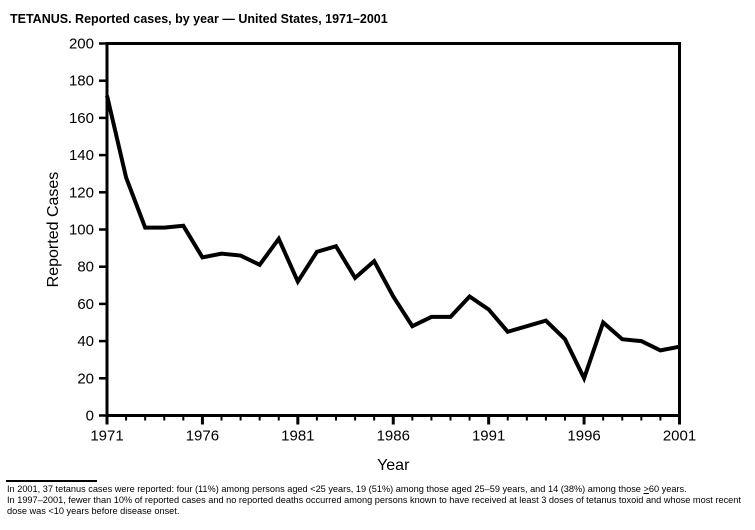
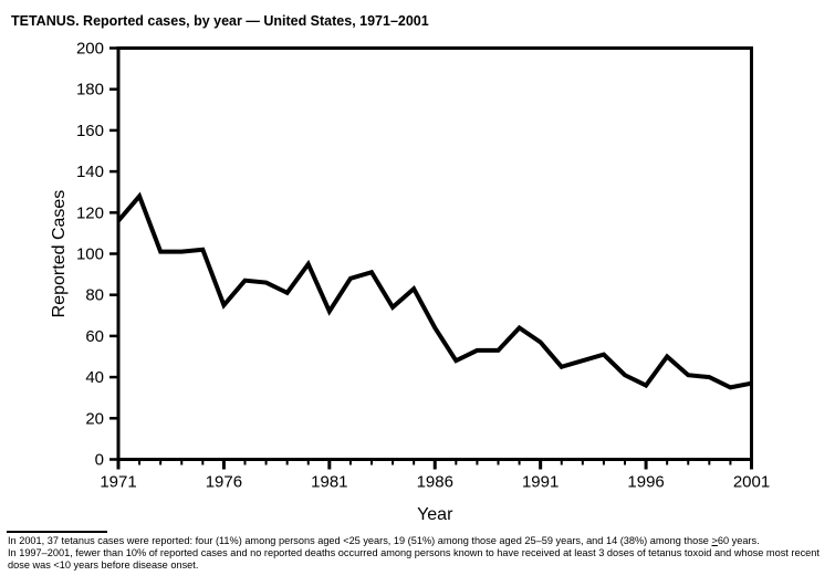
1971: 172 -> 116
1976: 85 -> 75
1996: 20 -> 36
